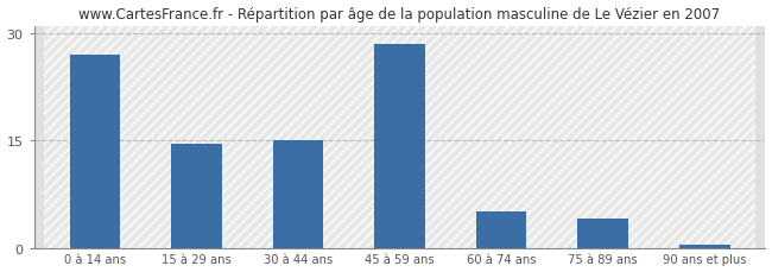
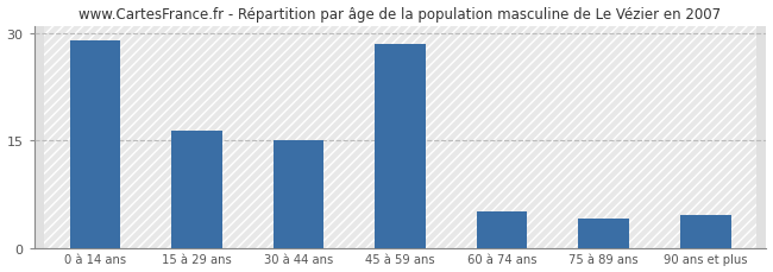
0 à 14 ans: 27.0 -> 29.0
15 à 29 ans: 14.5 -> 16.4
90 ans et plus: 0.5 -> 4.6
